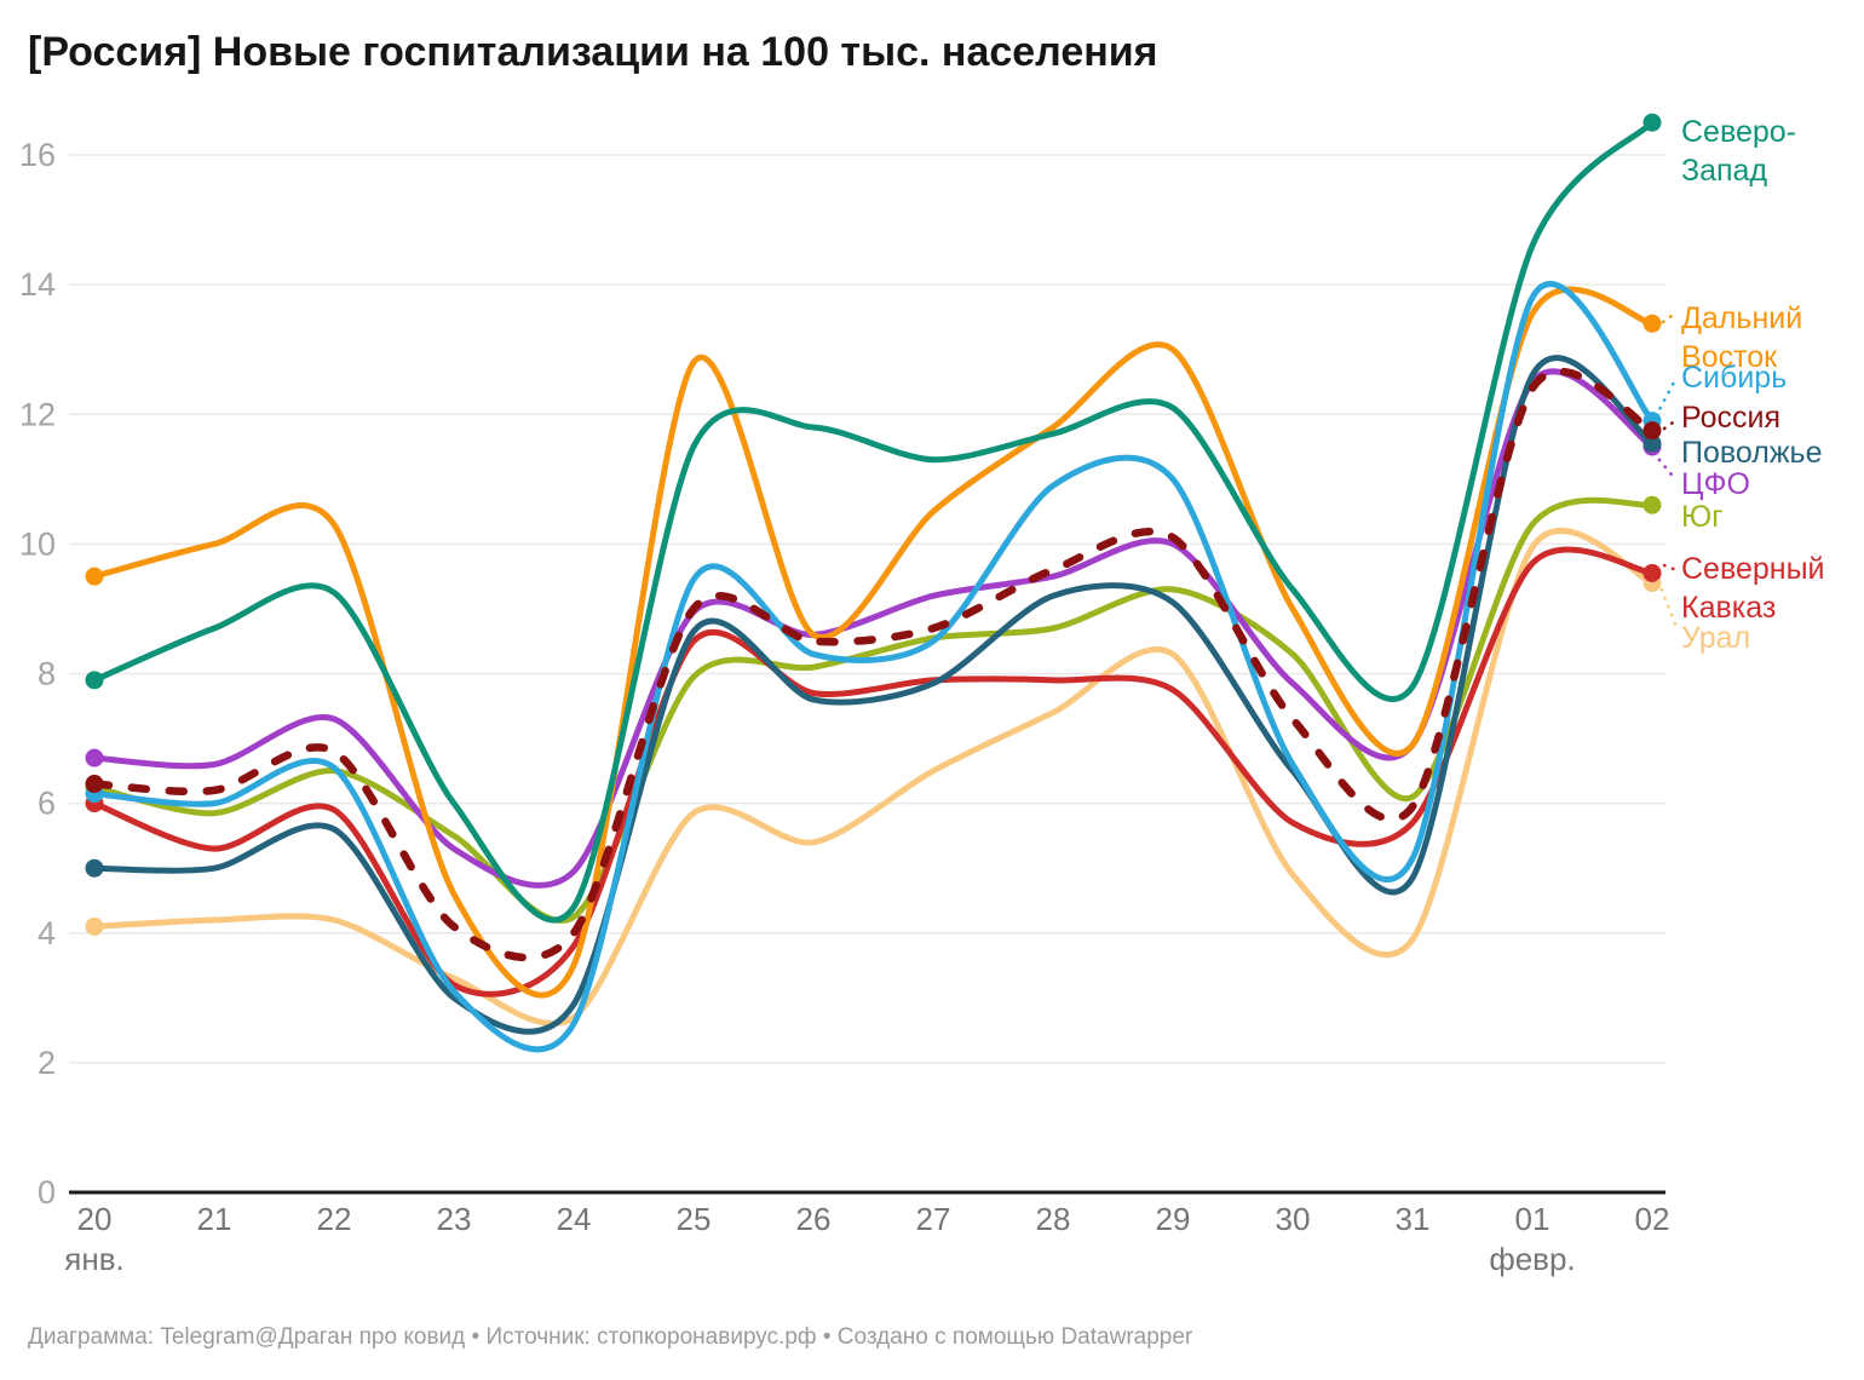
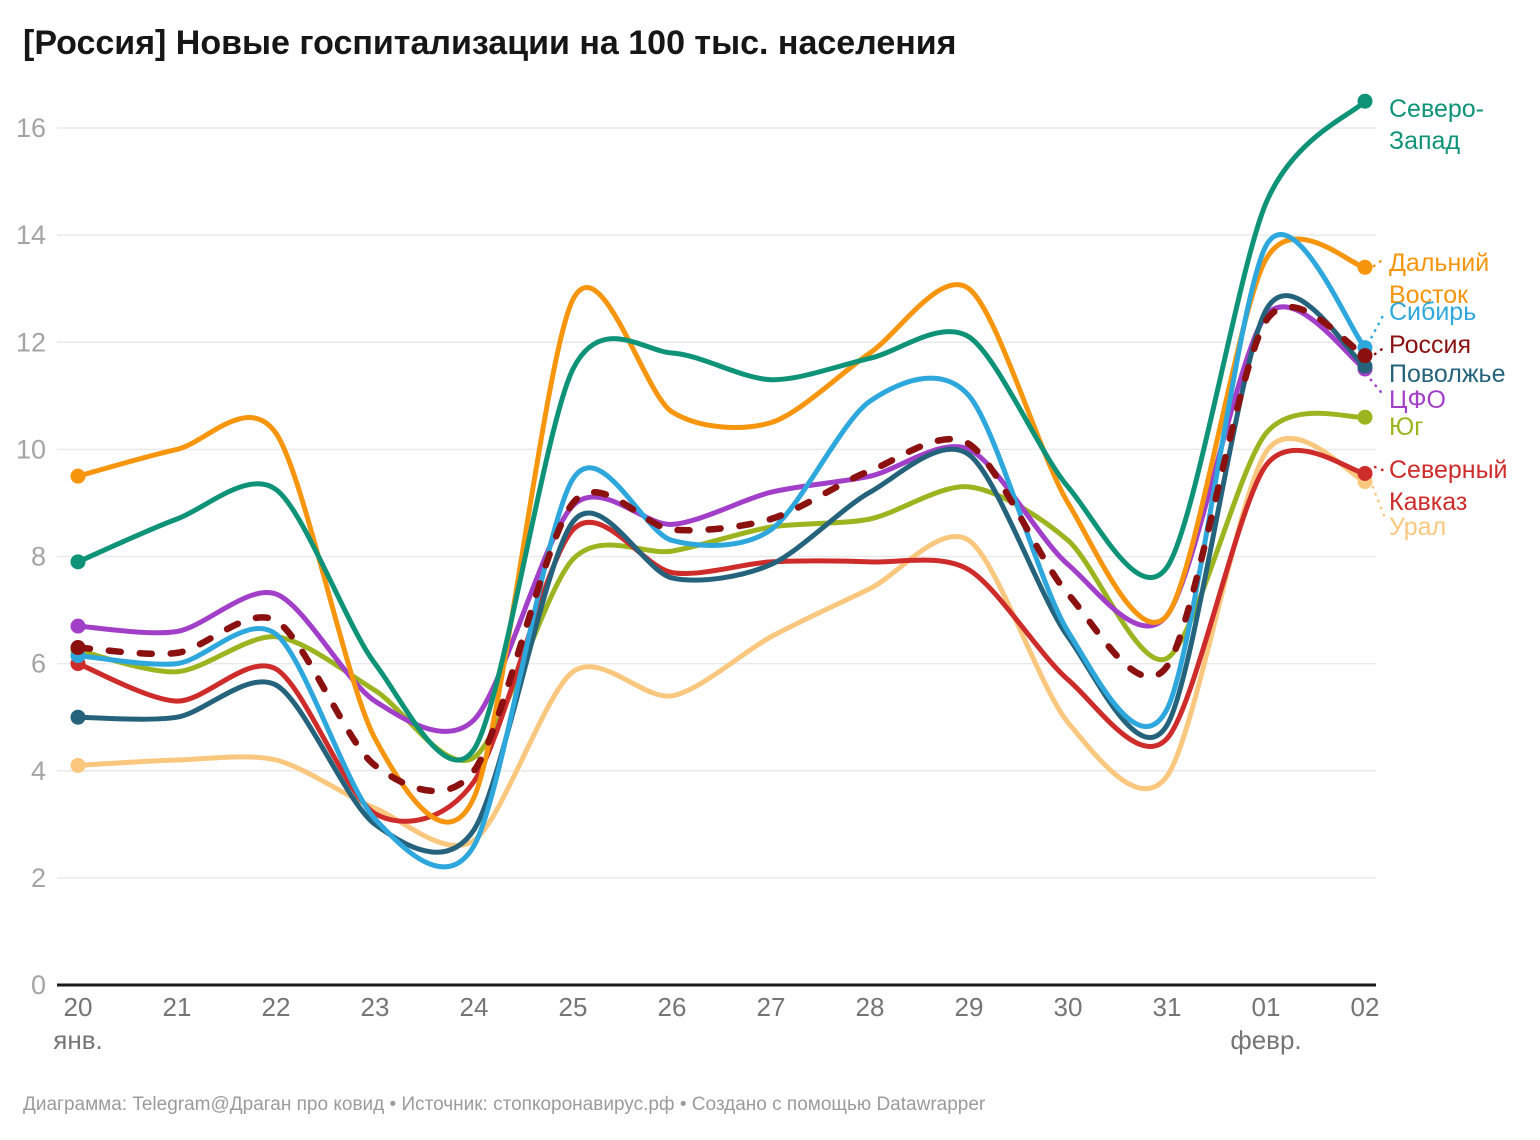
Дальний Восток/26: 8.6 -> 10.7
Поволжье/29: 9.1 -> 9.9
Северный Кавказ/31: 5.7 -> 4.6
